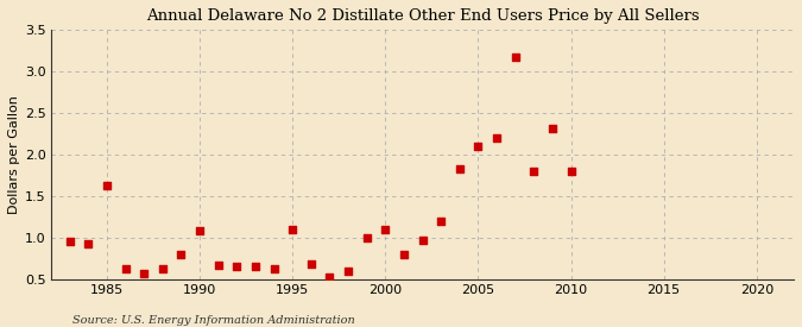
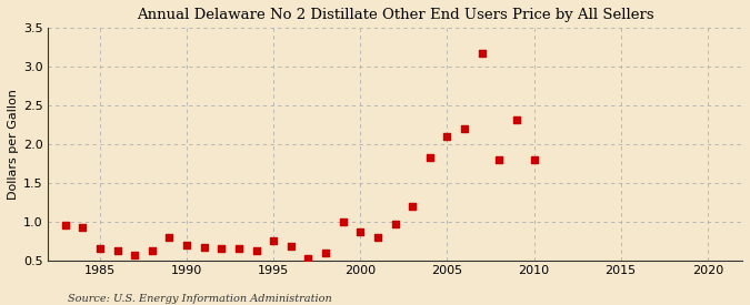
1985: 1.62 -> 0.65
1990: 1.08 -> 0.70
1995: 1.10 -> 0.75
2000: 1.10 -> 0.87
